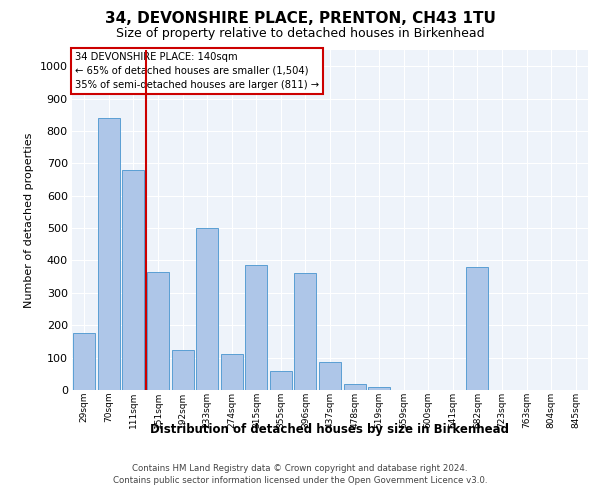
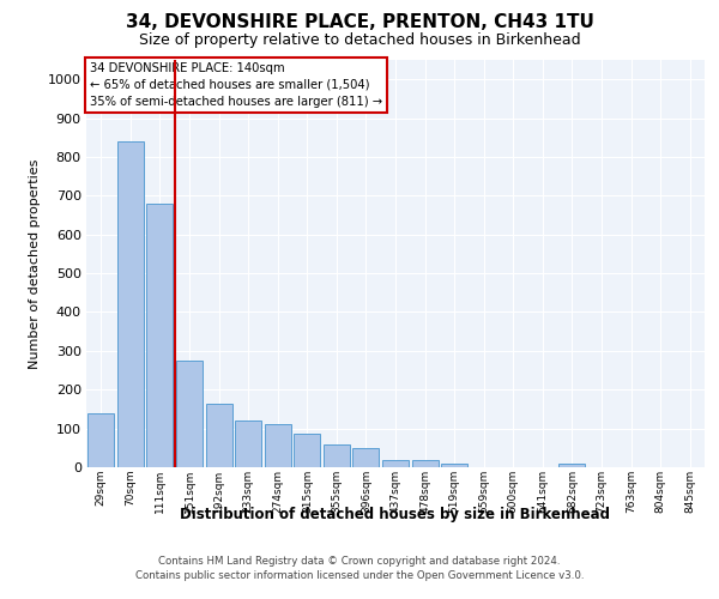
29sqm: 175 -> 140
151sqm: 365 -> 275
192sqm: 125 -> 165
233sqm: 500 -> 120
315sqm: 385 -> 85
396sqm: 360 -> 50
437sqm: 85 -> 20
682sqm: 380 -> 10
